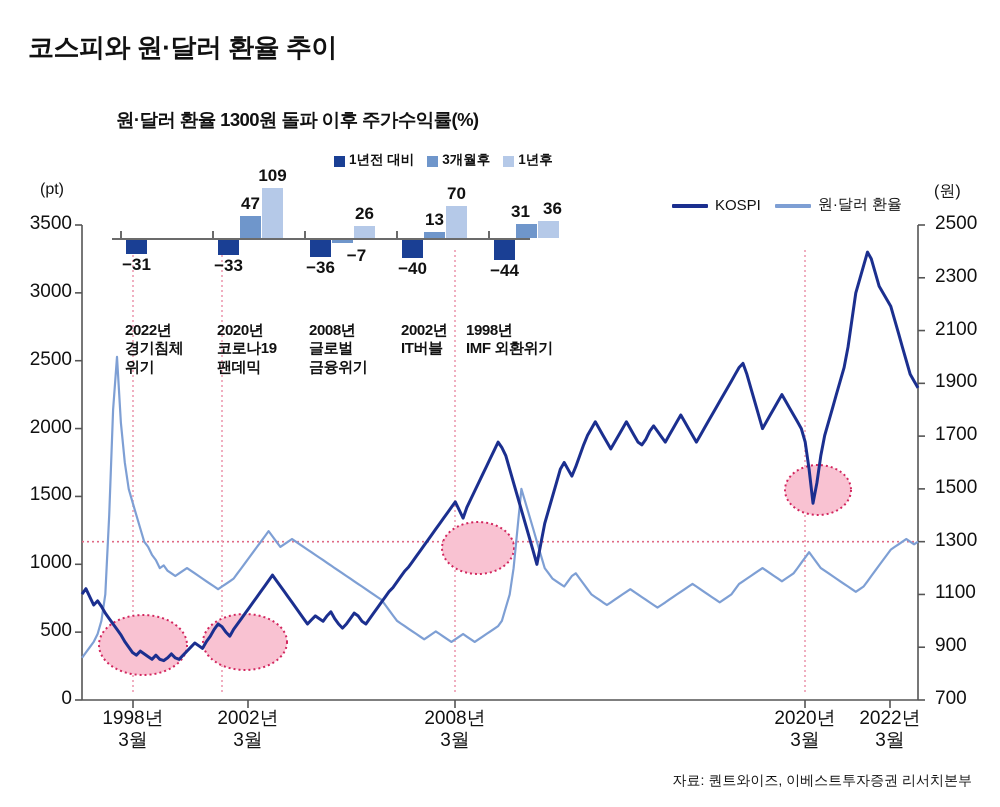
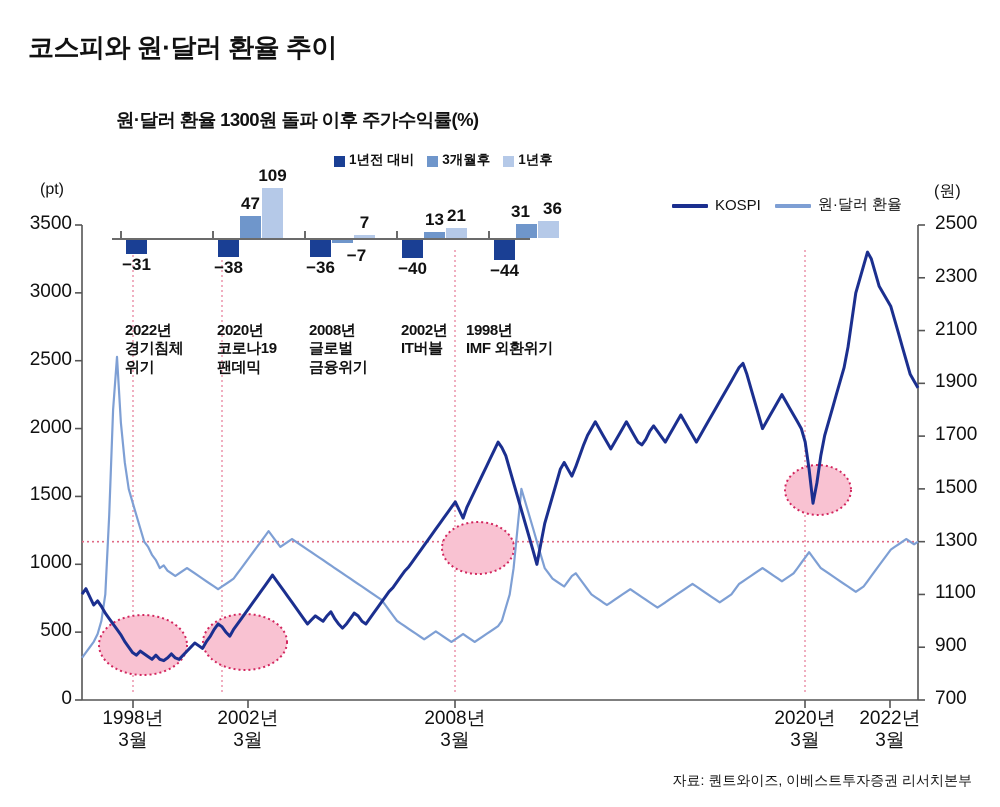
원·달러 환율 1300원 돌파 이후 주가수익률(%)/1년전 대비/2020년 코로나19 팬데믹: −33 -> −38
원·달러 환율 1300원 돌파 이후 주가수익률(%)/1년후/2008년 글로벌 금융위기: 26 -> 7
원·달러 환율 1300원 돌파 이후 주가수익률(%)/1년후/2002년 IT버블: 70 -> 21
